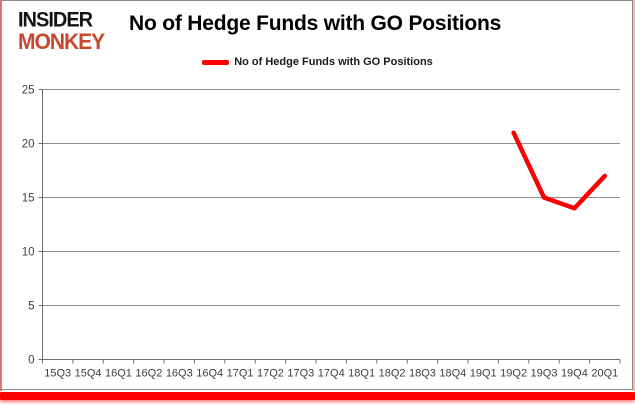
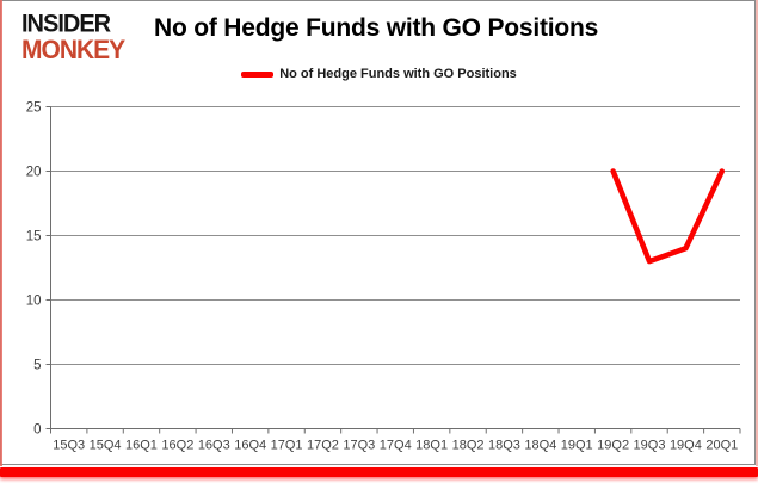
19Q2: 21 -> 20
19Q3: 15 -> 13
20Q1: 17 -> 20
